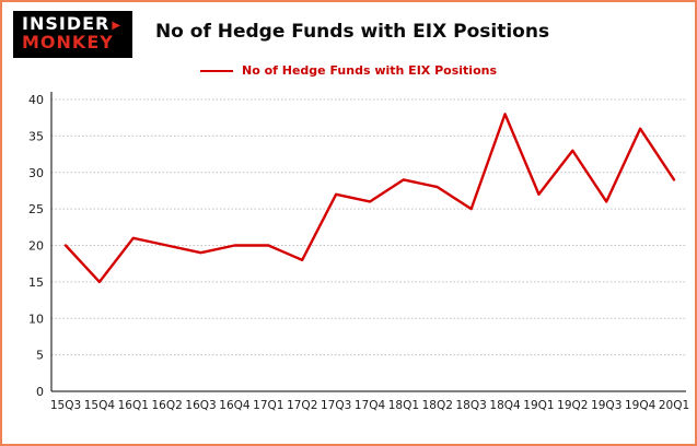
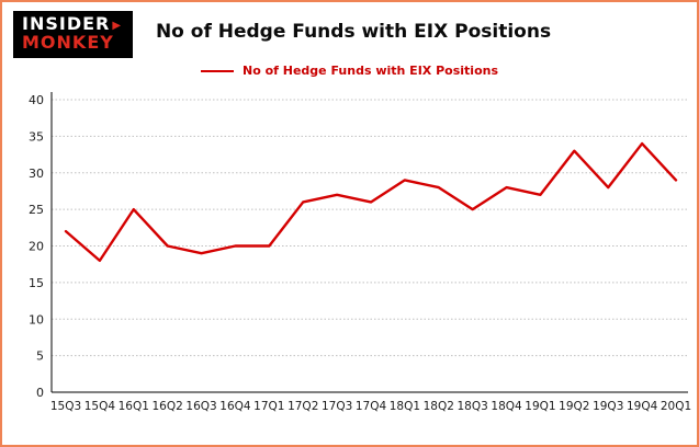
15Q3: 20 -> 22
15Q4: 15 -> 18
16Q1: 21 -> 25
17Q2: 18 -> 26
18Q4: 38 -> 28
19Q3: 26 -> 28
19Q4: 36 -> 34
